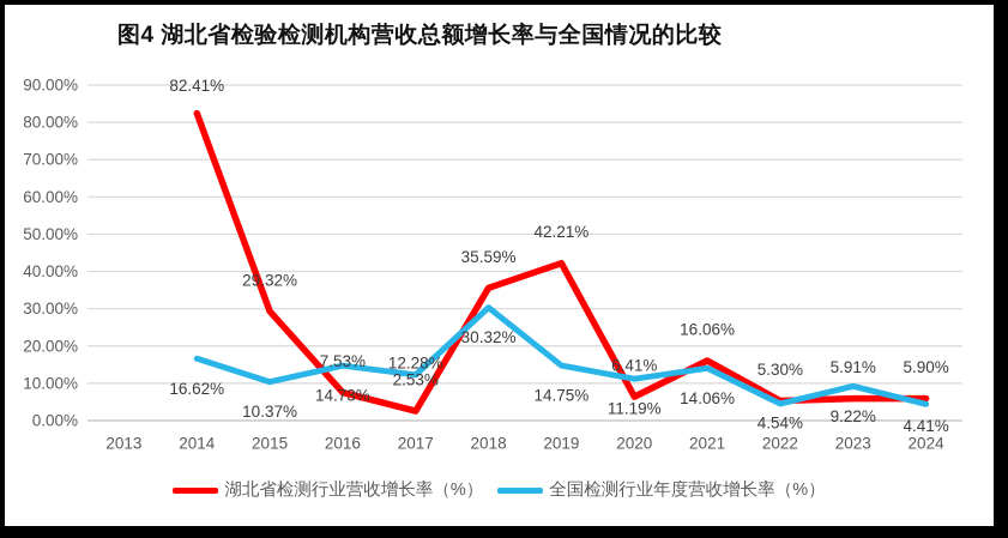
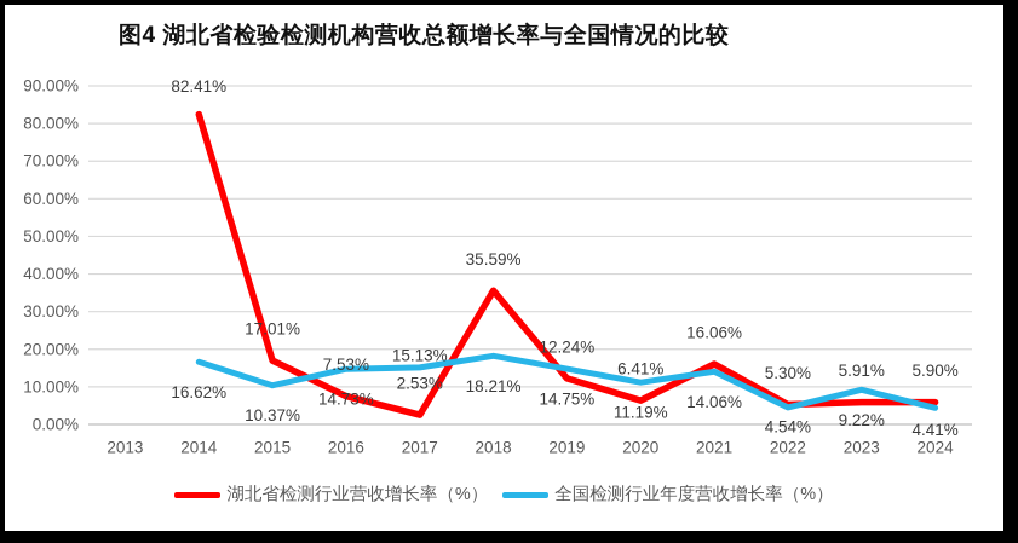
湖北省检测行业营收增长率（%）/2015: 29.32% -> 17.01%
全国检测行业年度营收增长率（%）/2017: 12.28% -> 15.13%
全国检测行业年度营收增长率（%）/2018: 30.32% -> 18.21%
湖北省检测行业营收增长率（%）/2019: 42.21% -> 12.24%
